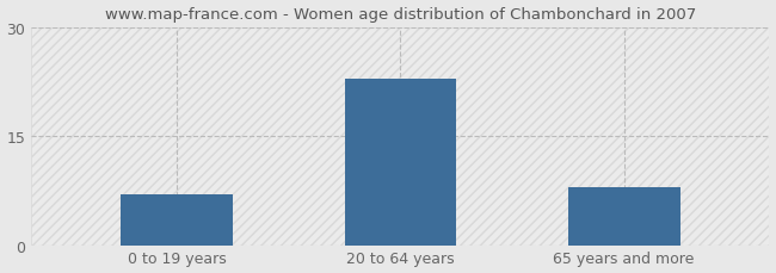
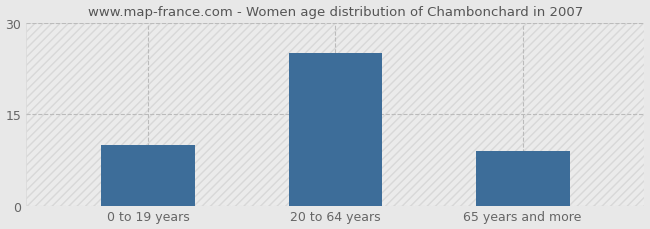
0 to 19 years: 7 -> 10
20 to 64 years: 23 -> 25
65 years and more: 8 -> 9
